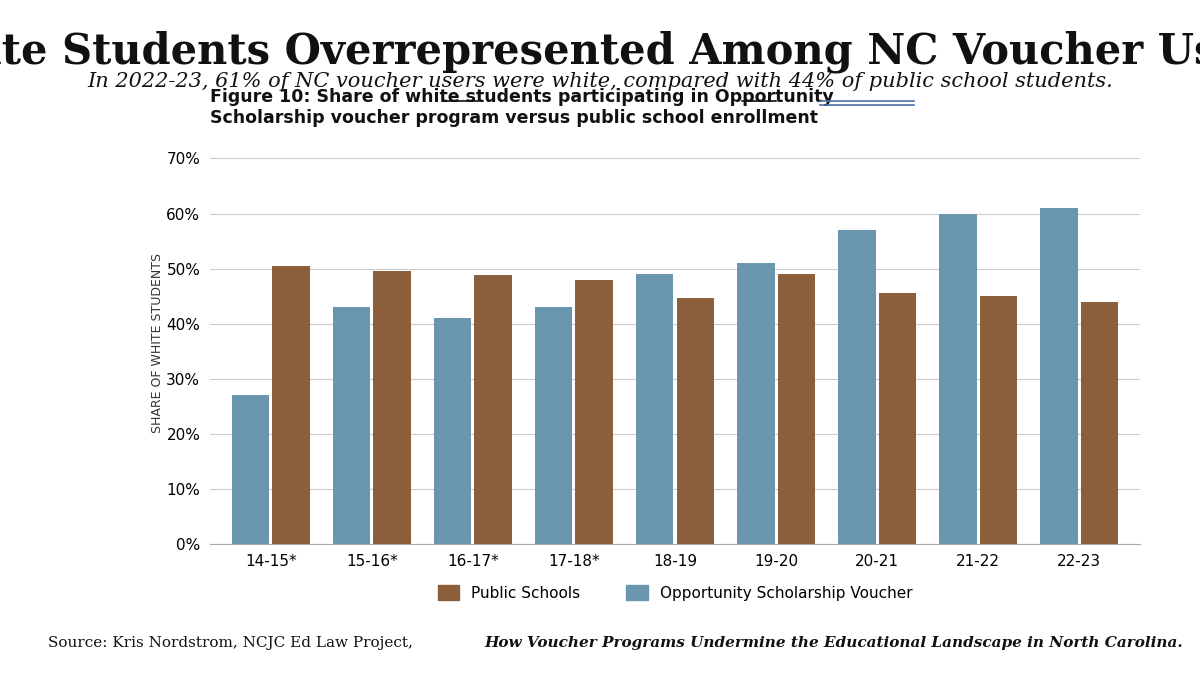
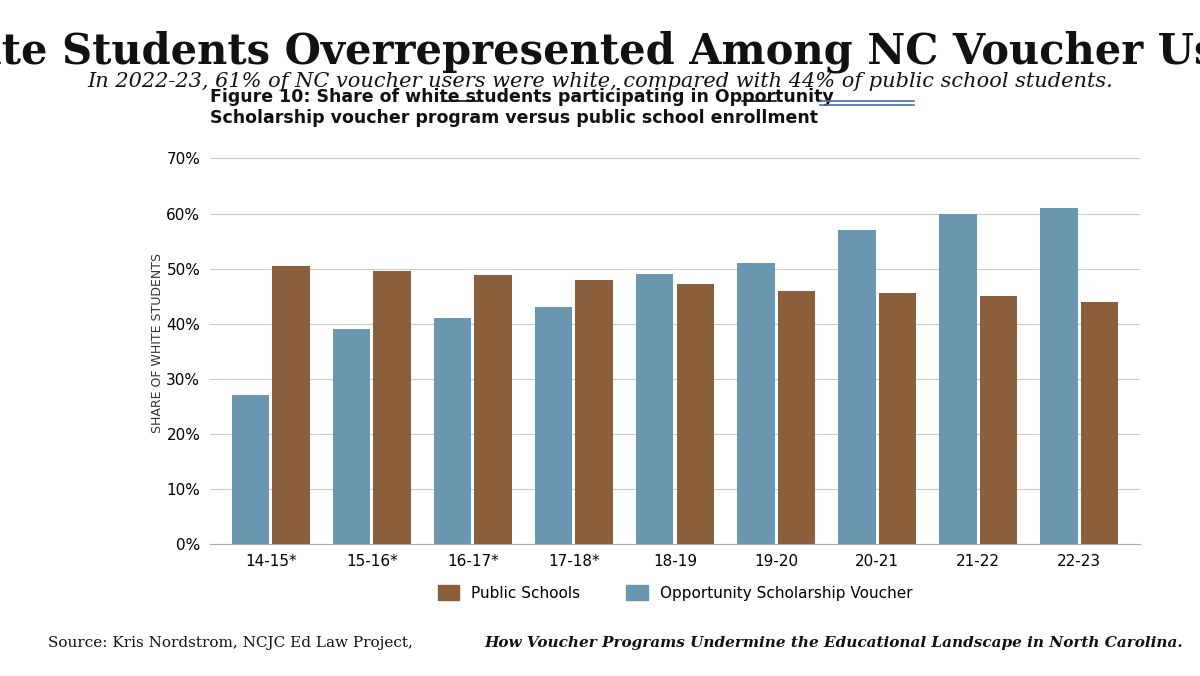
Opportunity Scholarship Voucher/15-16*: 43% -> 39%
Public Schools/18-19: 44.6% -> 47.2%
Public Schools/19-20: 49.0% -> 46.0%
